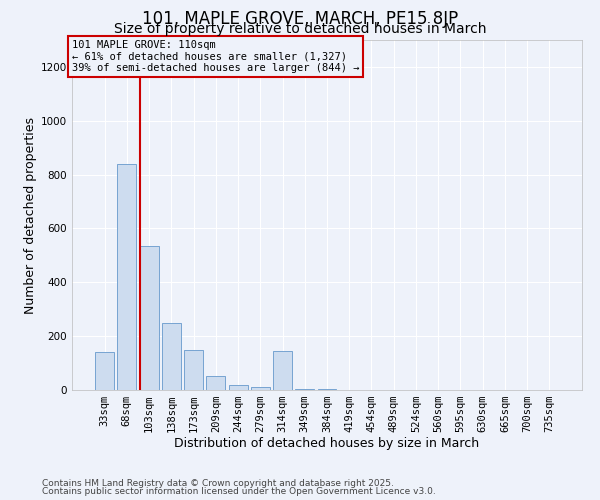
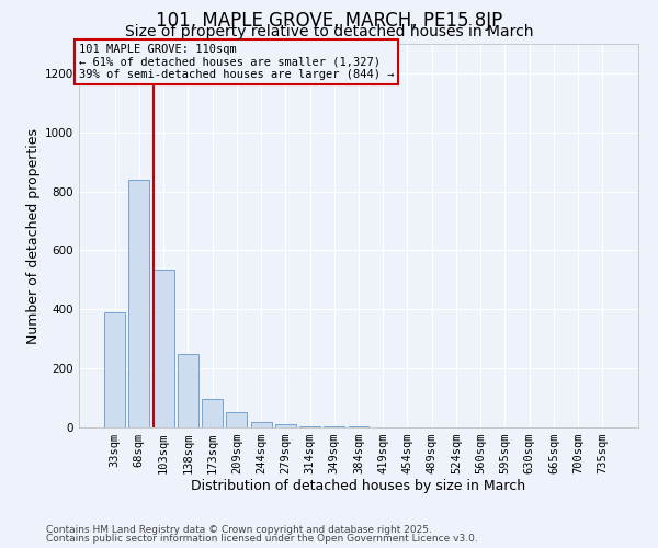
33sqm: 140 -> 390
173sqm: 150 -> 97
314sqm: 145 -> 5
